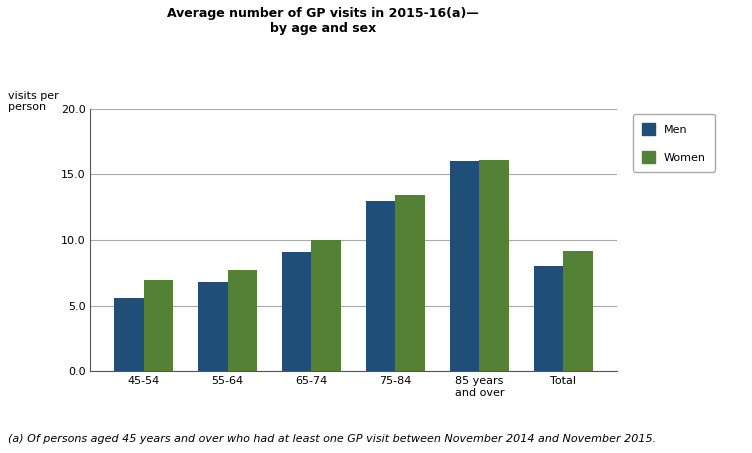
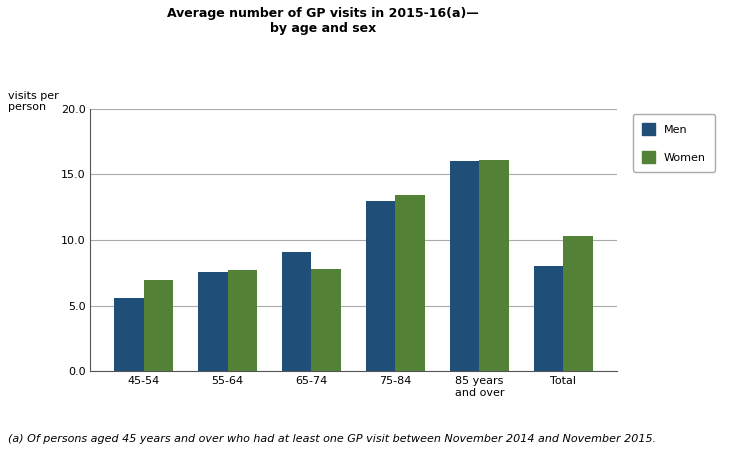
Men/55-64: 6.8 -> 7.6
Women/65-74: 10.0 -> 7.8
Women/Total: 9.2 -> 10.3
